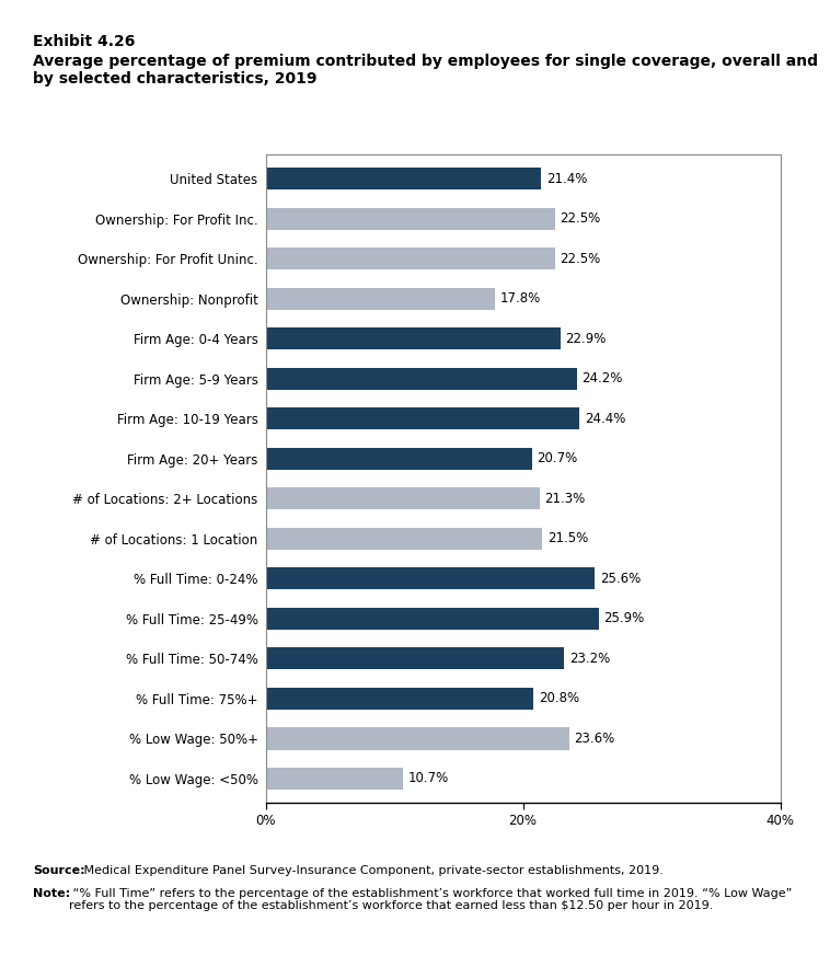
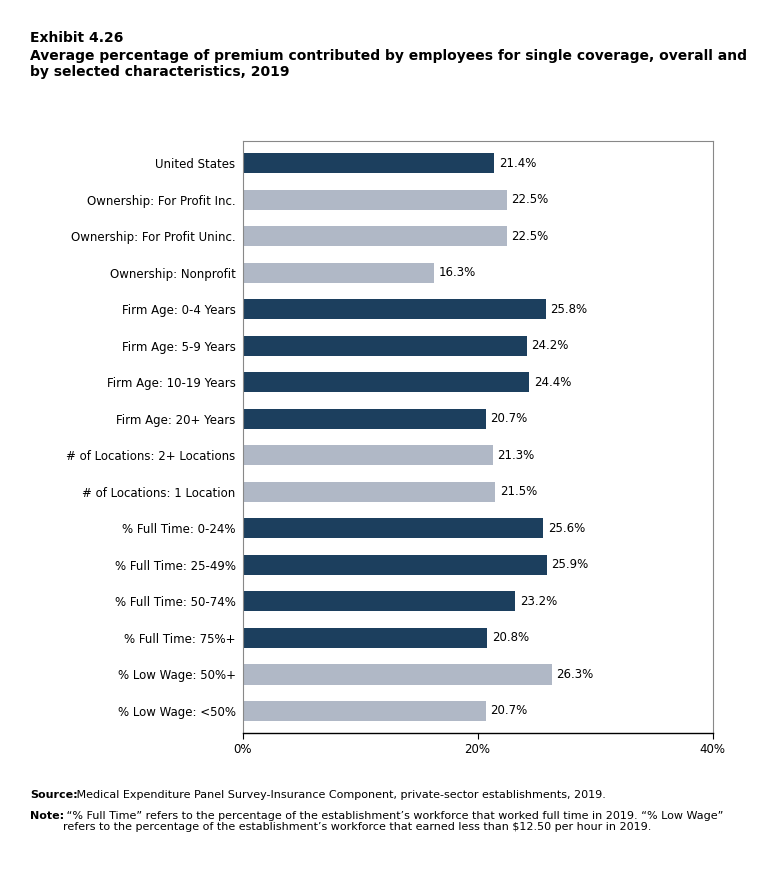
Ownership: Nonprofit: 17.8% -> 16.3%
Firm Age: 0-4 Years: 22.9% -> 25.8%
% Low Wage: 50%+: 23.6% -> 26.3%
% Low Wage: <50%: 10.7% -> 20.7%
